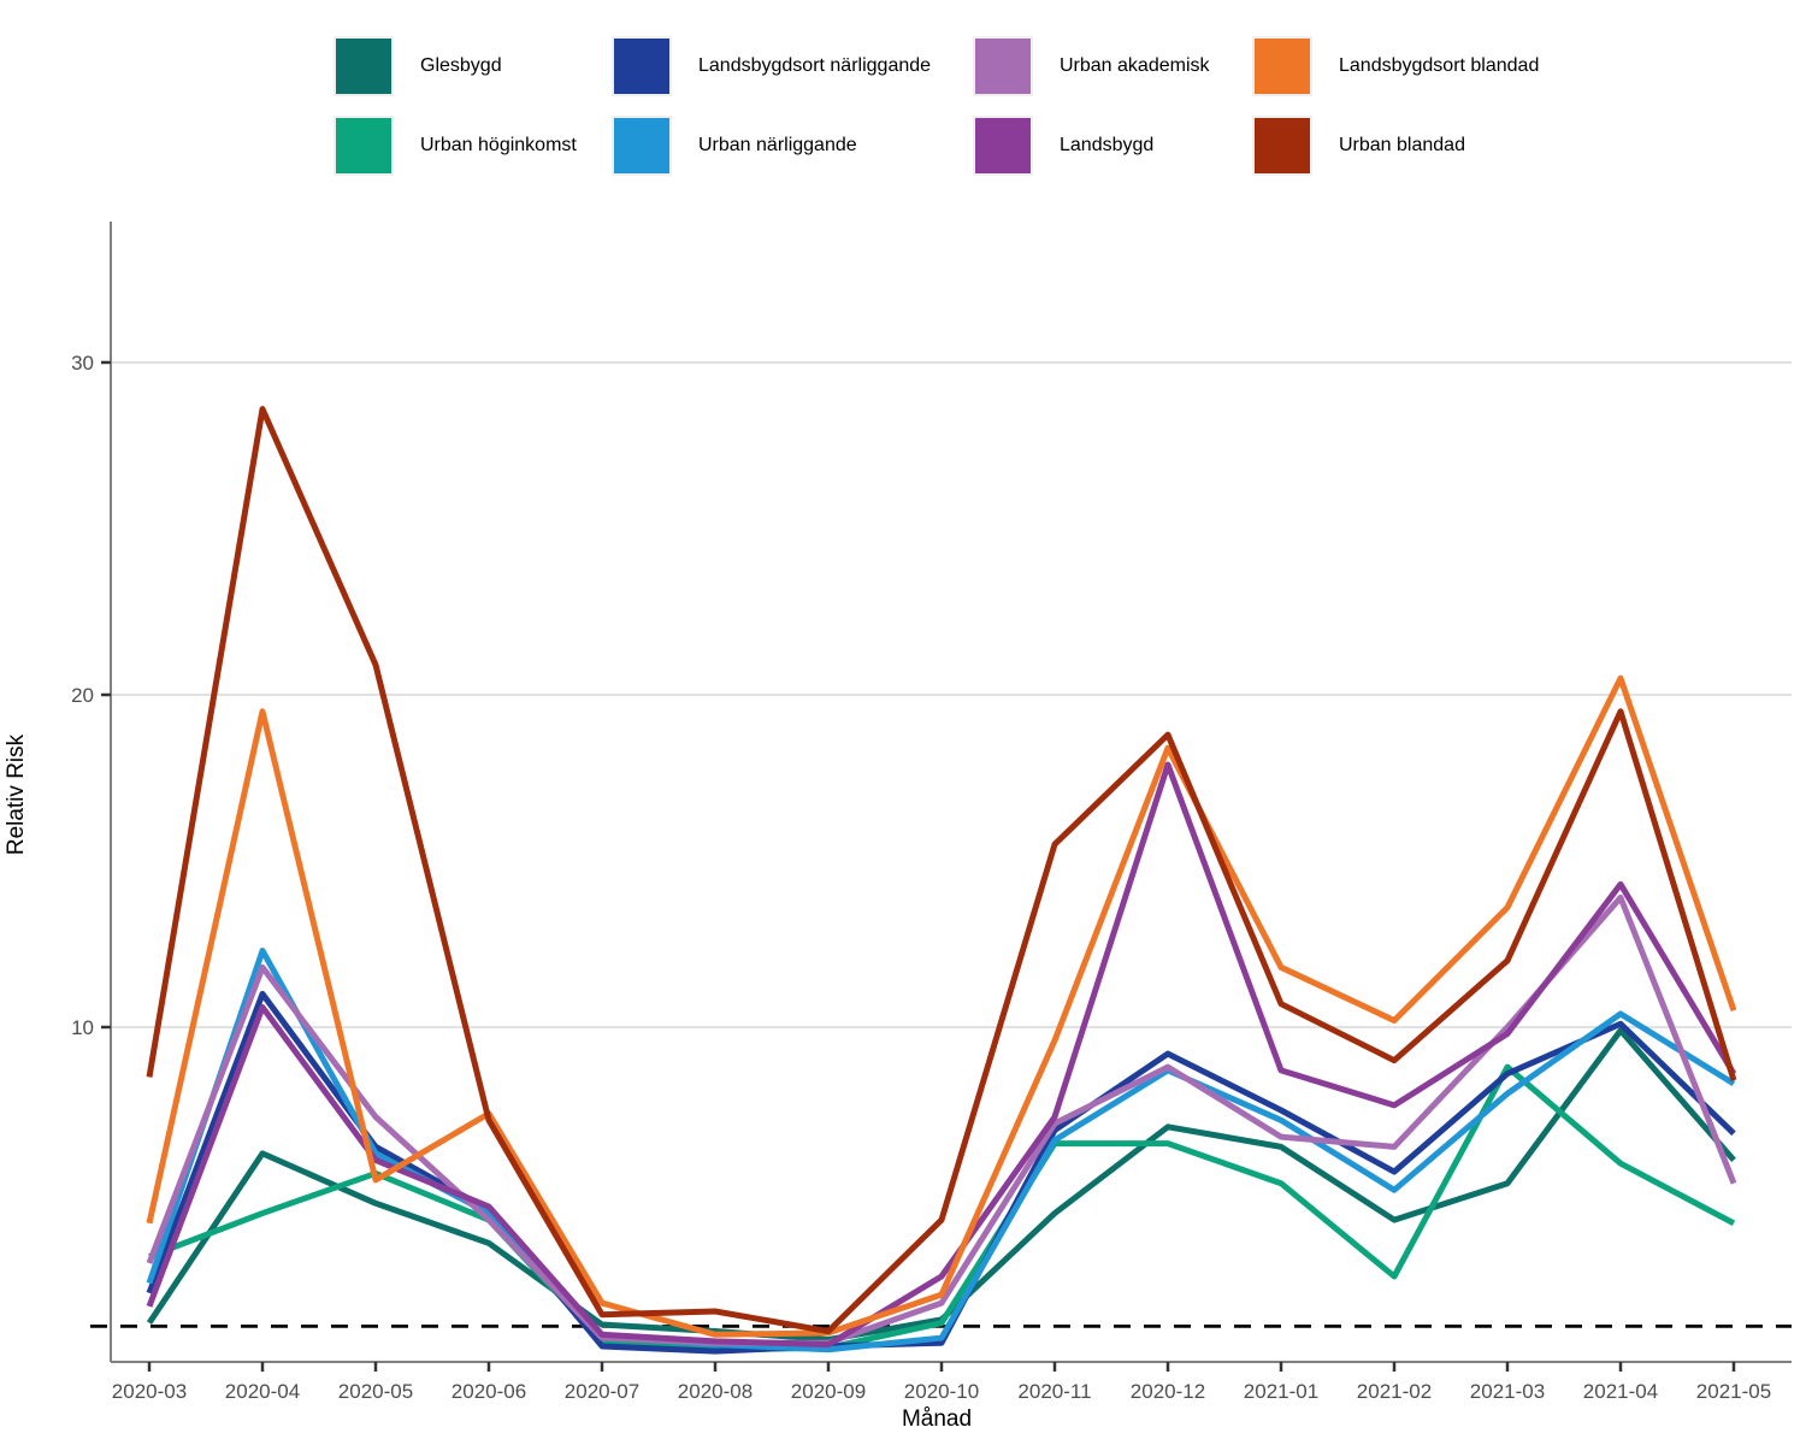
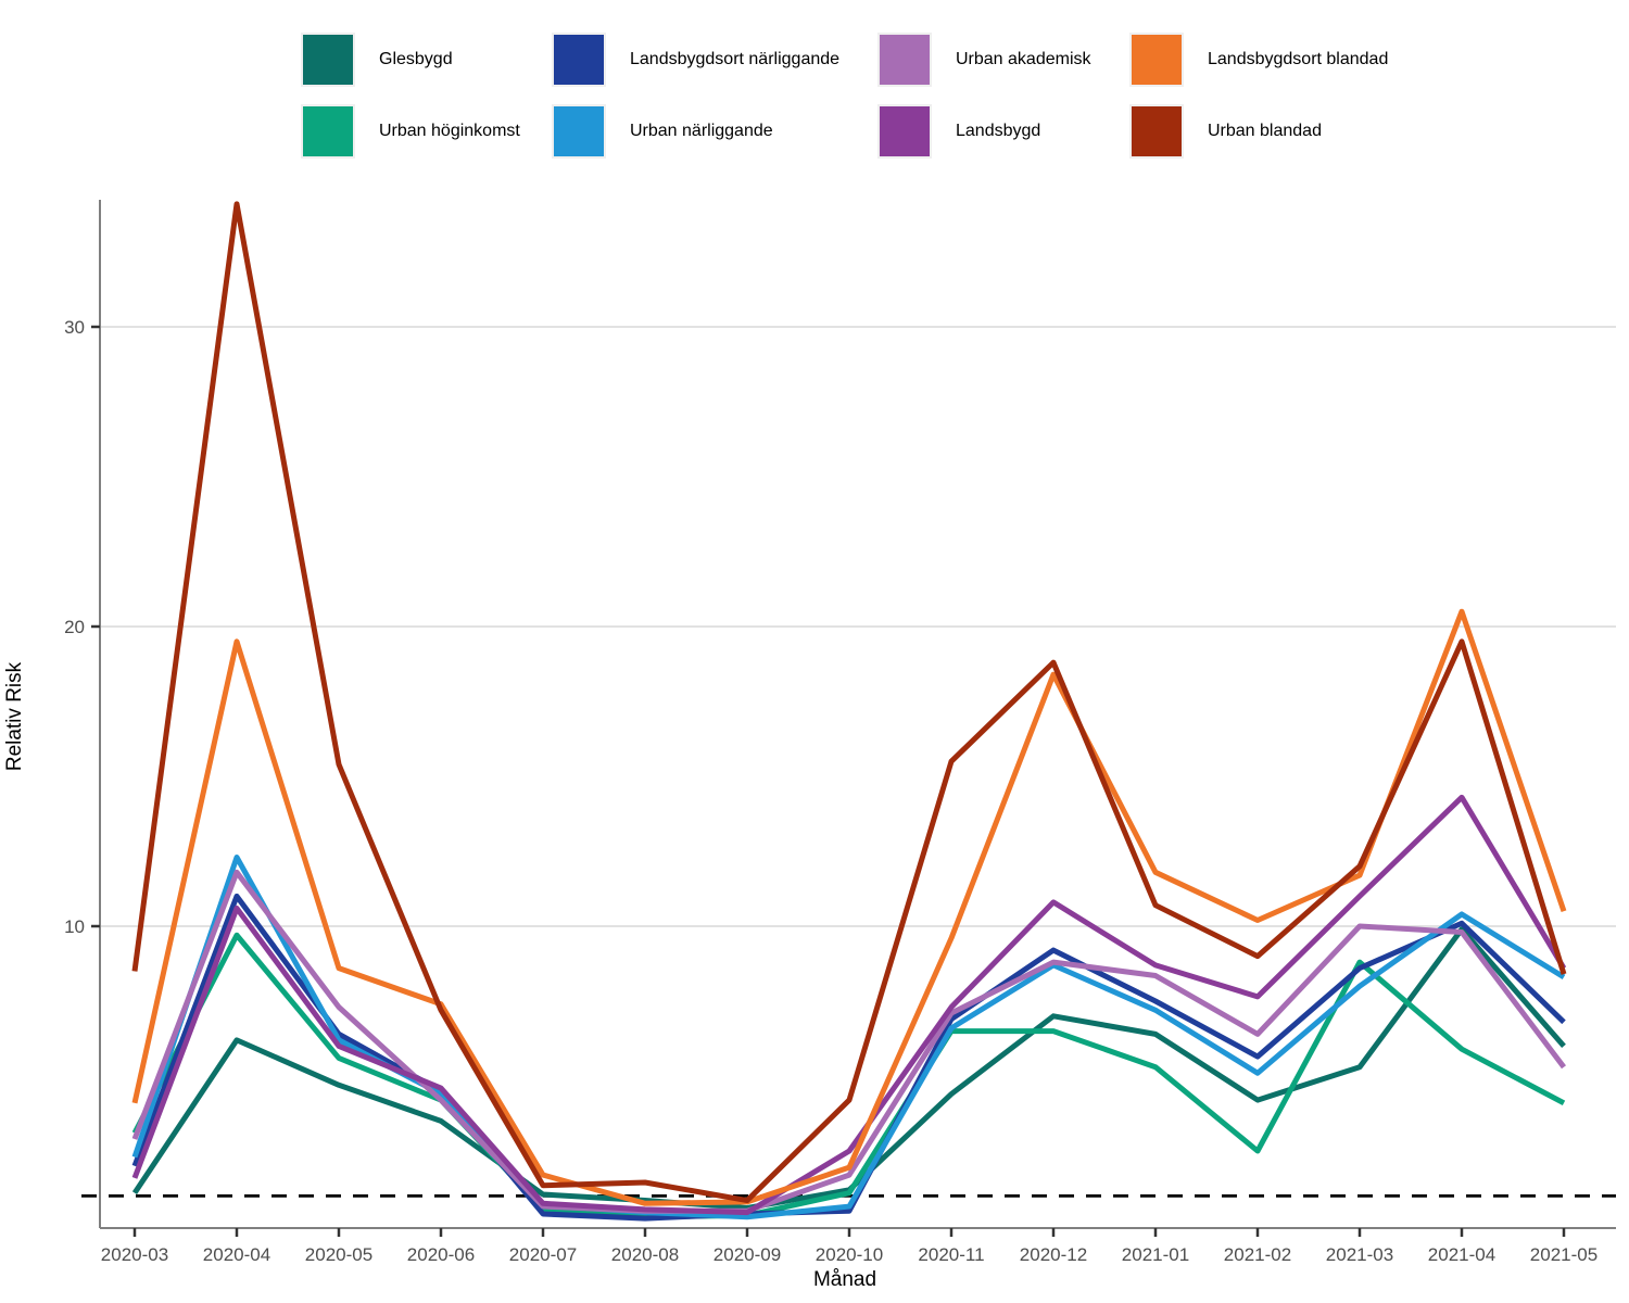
Urban höginkomst/2020-04: 4.4 -> 9.7
Urban blandad/2020-04: 28.6 -> 34.1
Landsbygdsort blandad/2020-05: 5.4 -> 8.6
Urban blandad/2020-05: 20.9 -> 15.4
Landsbygd/2020-12: 17.9 -> 10.8
Urban akademisk/2021-01: 6.7 -> 8.3
Landsbygd/2021-03: 9.8 -> 11.0
Landsbygdsort blandad/2021-03: 13.6 -> 11.7
Urban akademisk/2021-04: 13.9 -> 9.8
